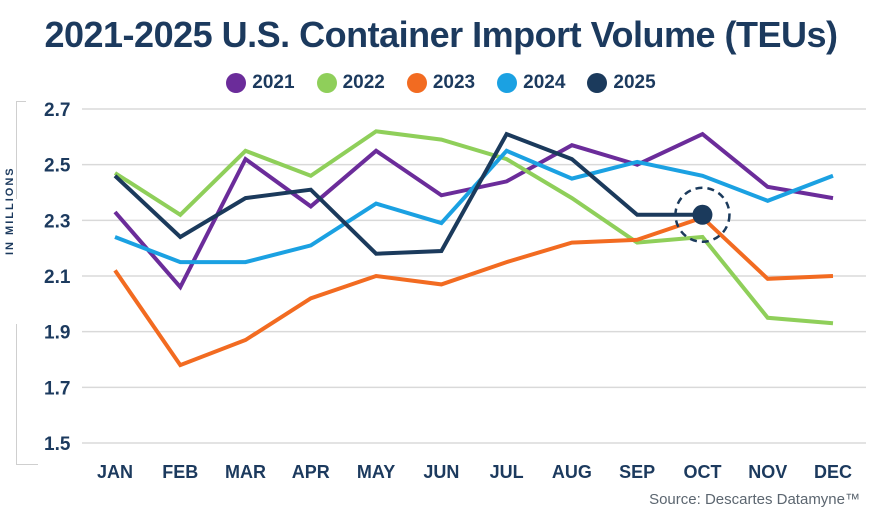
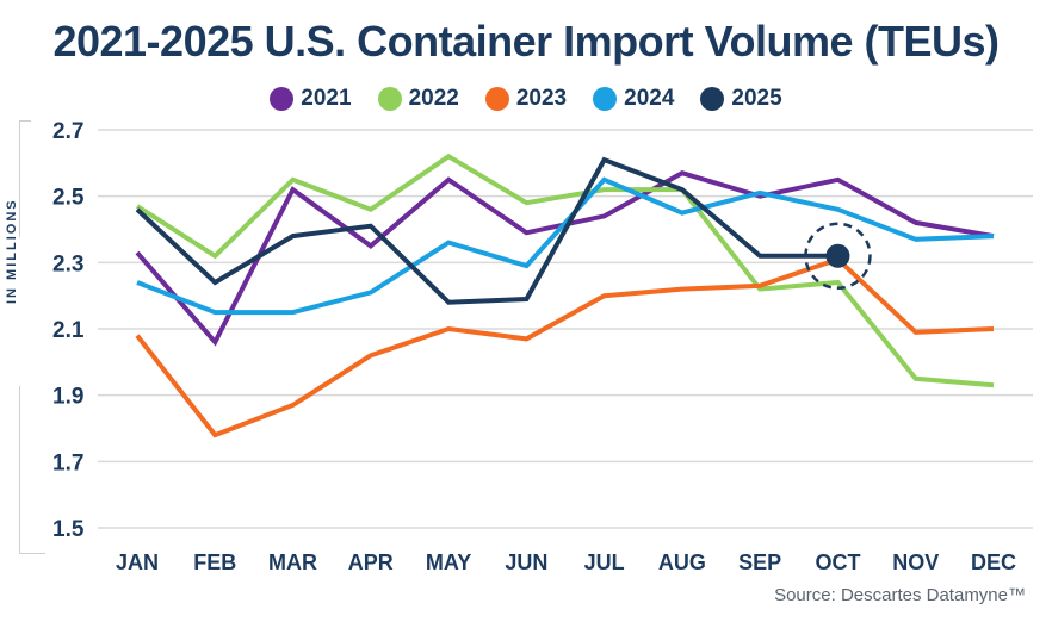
2023/JAN: 2.12 -> 2.08
2022/JUN: 2.59 -> 2.48
2023/JUL: 2.15 -> 2.20
2022/AUG: 2.38 -> 2.52
2021/OCT: 2.61 -> 2.55
2024/DEC: 2.46 -> 2.38
